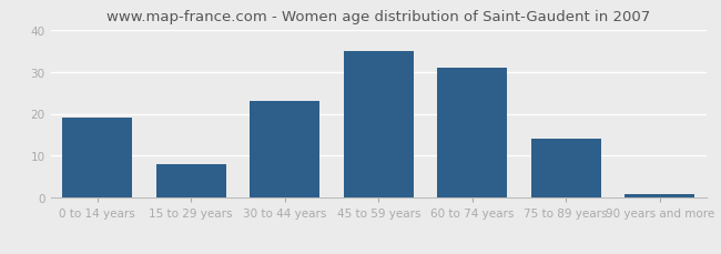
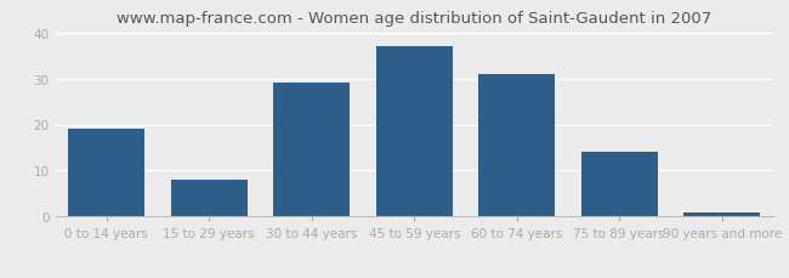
30 to 44 years: 23 -> 29
45 to 59 years: 35 -> 37
